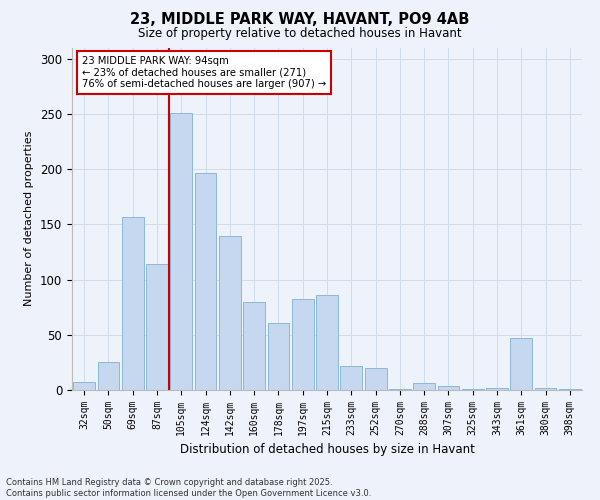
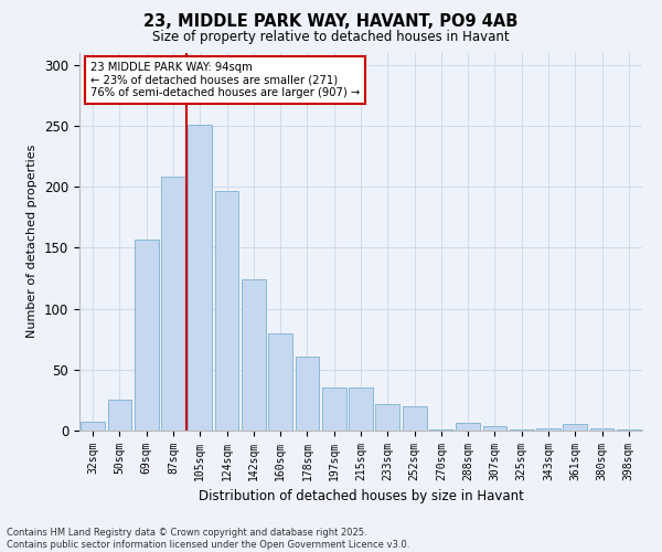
87sqm: 114 -> 208
142sqm: 139 -> 124
197sqm: 82 -> 35
215sqm: 86 -> 35
361sqm: 47 -> 5
